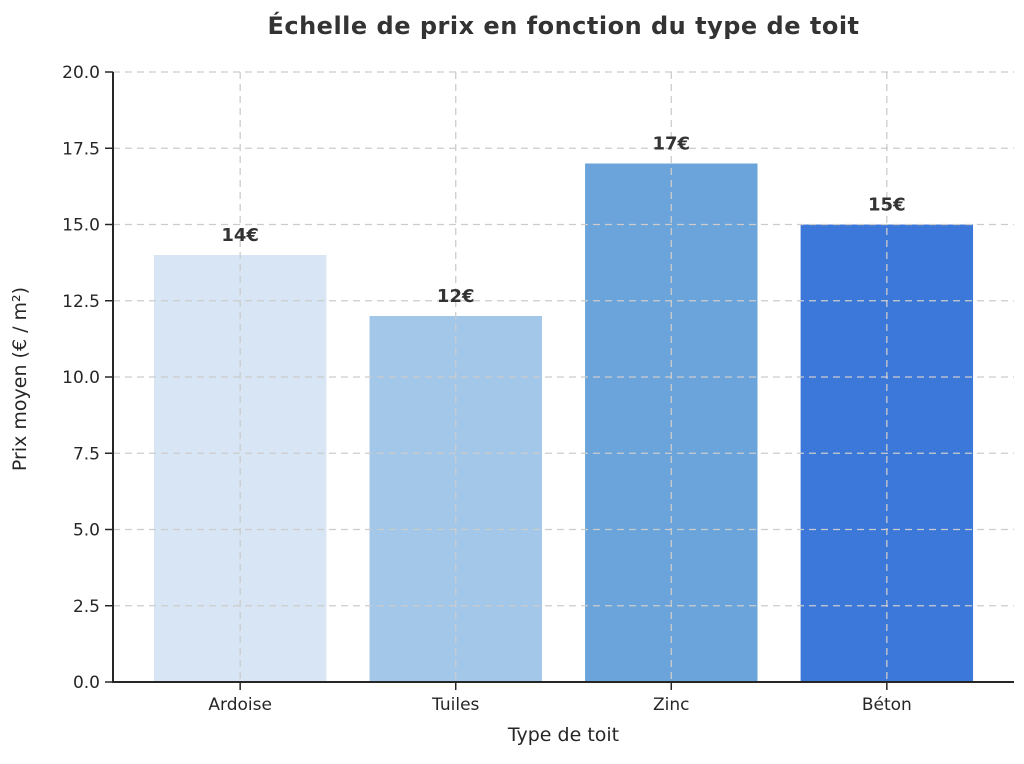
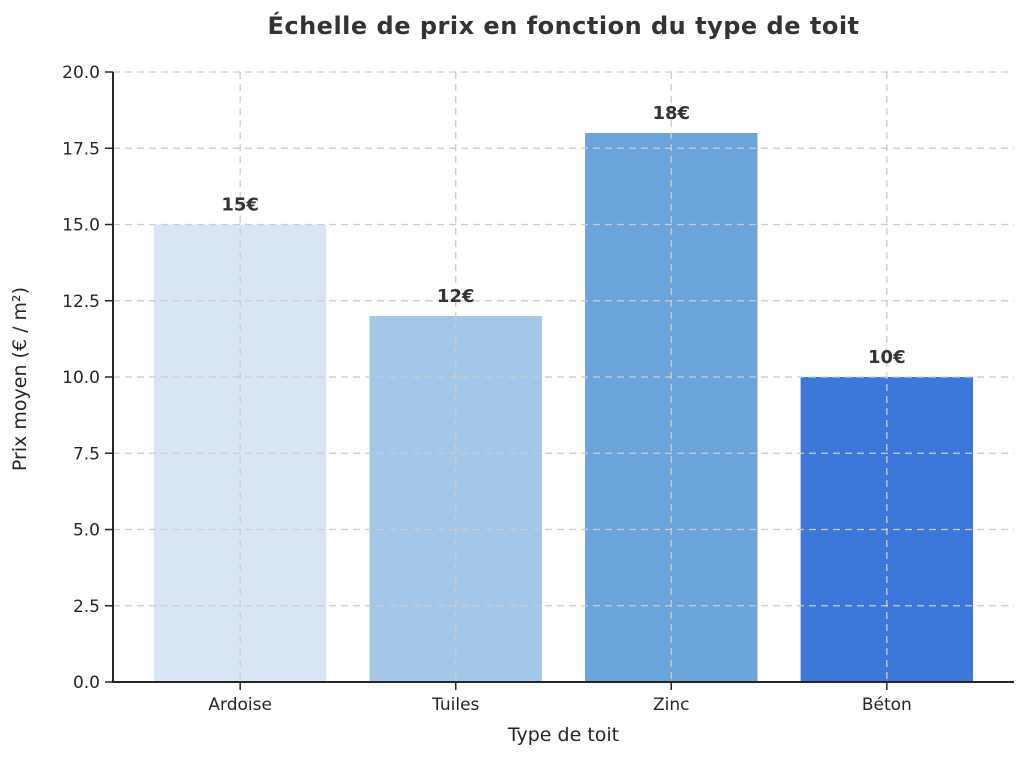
Ardoise: 14 -> 15
Zinc: 17 -> 18
Béton: 15 -> 10
